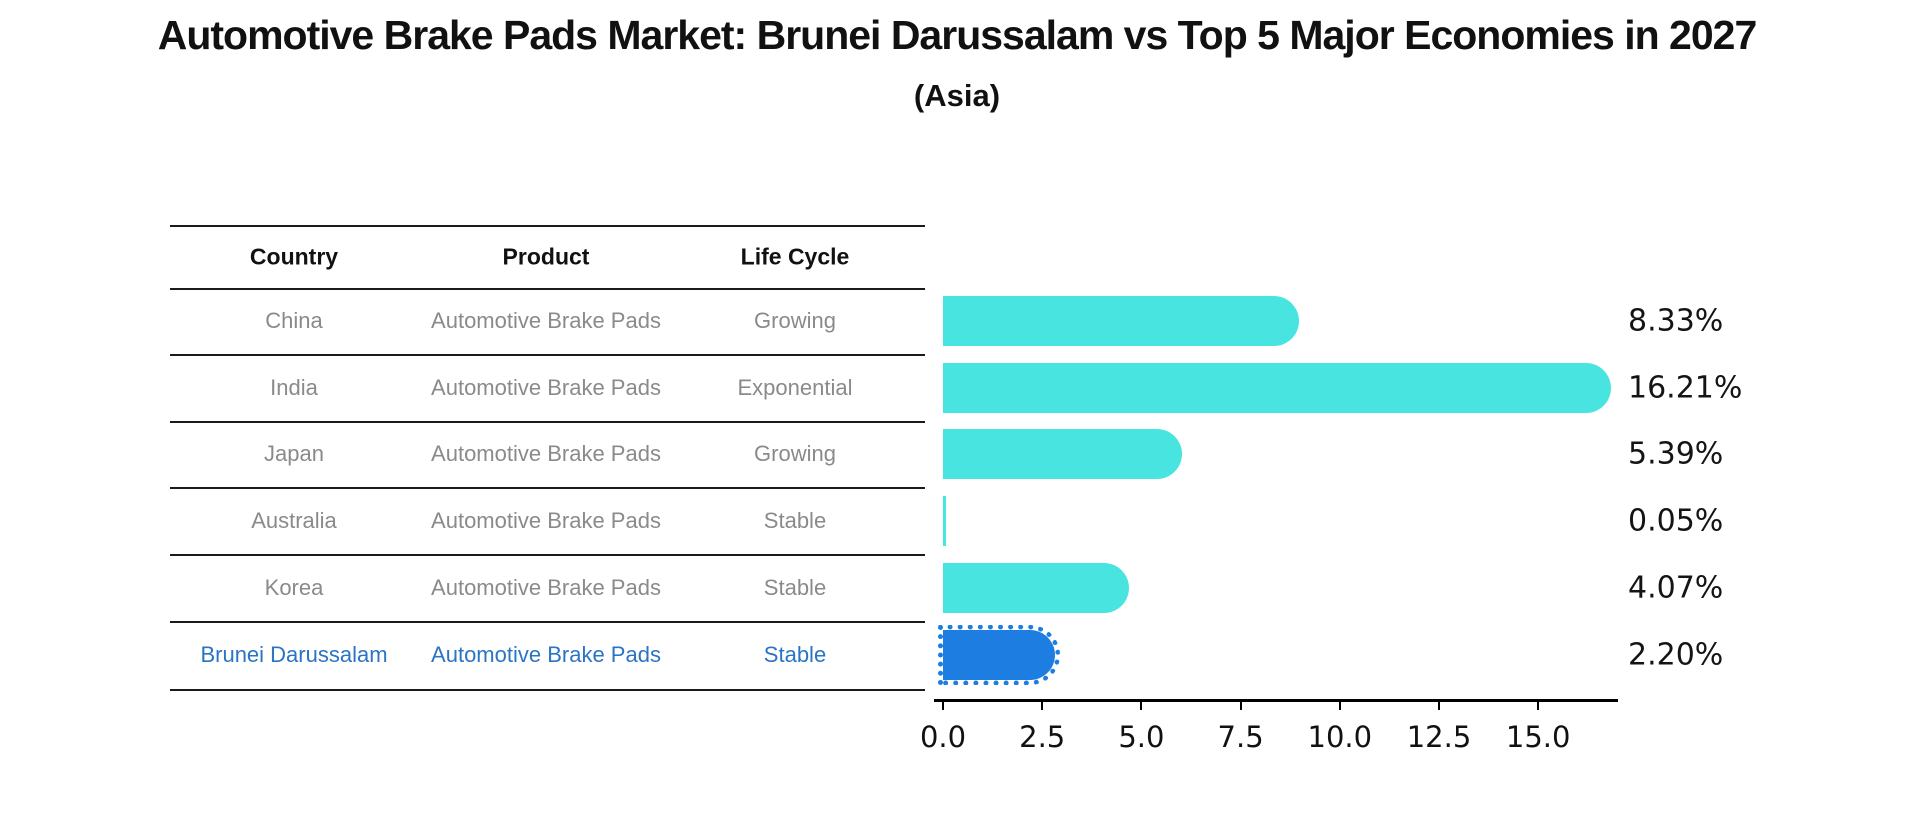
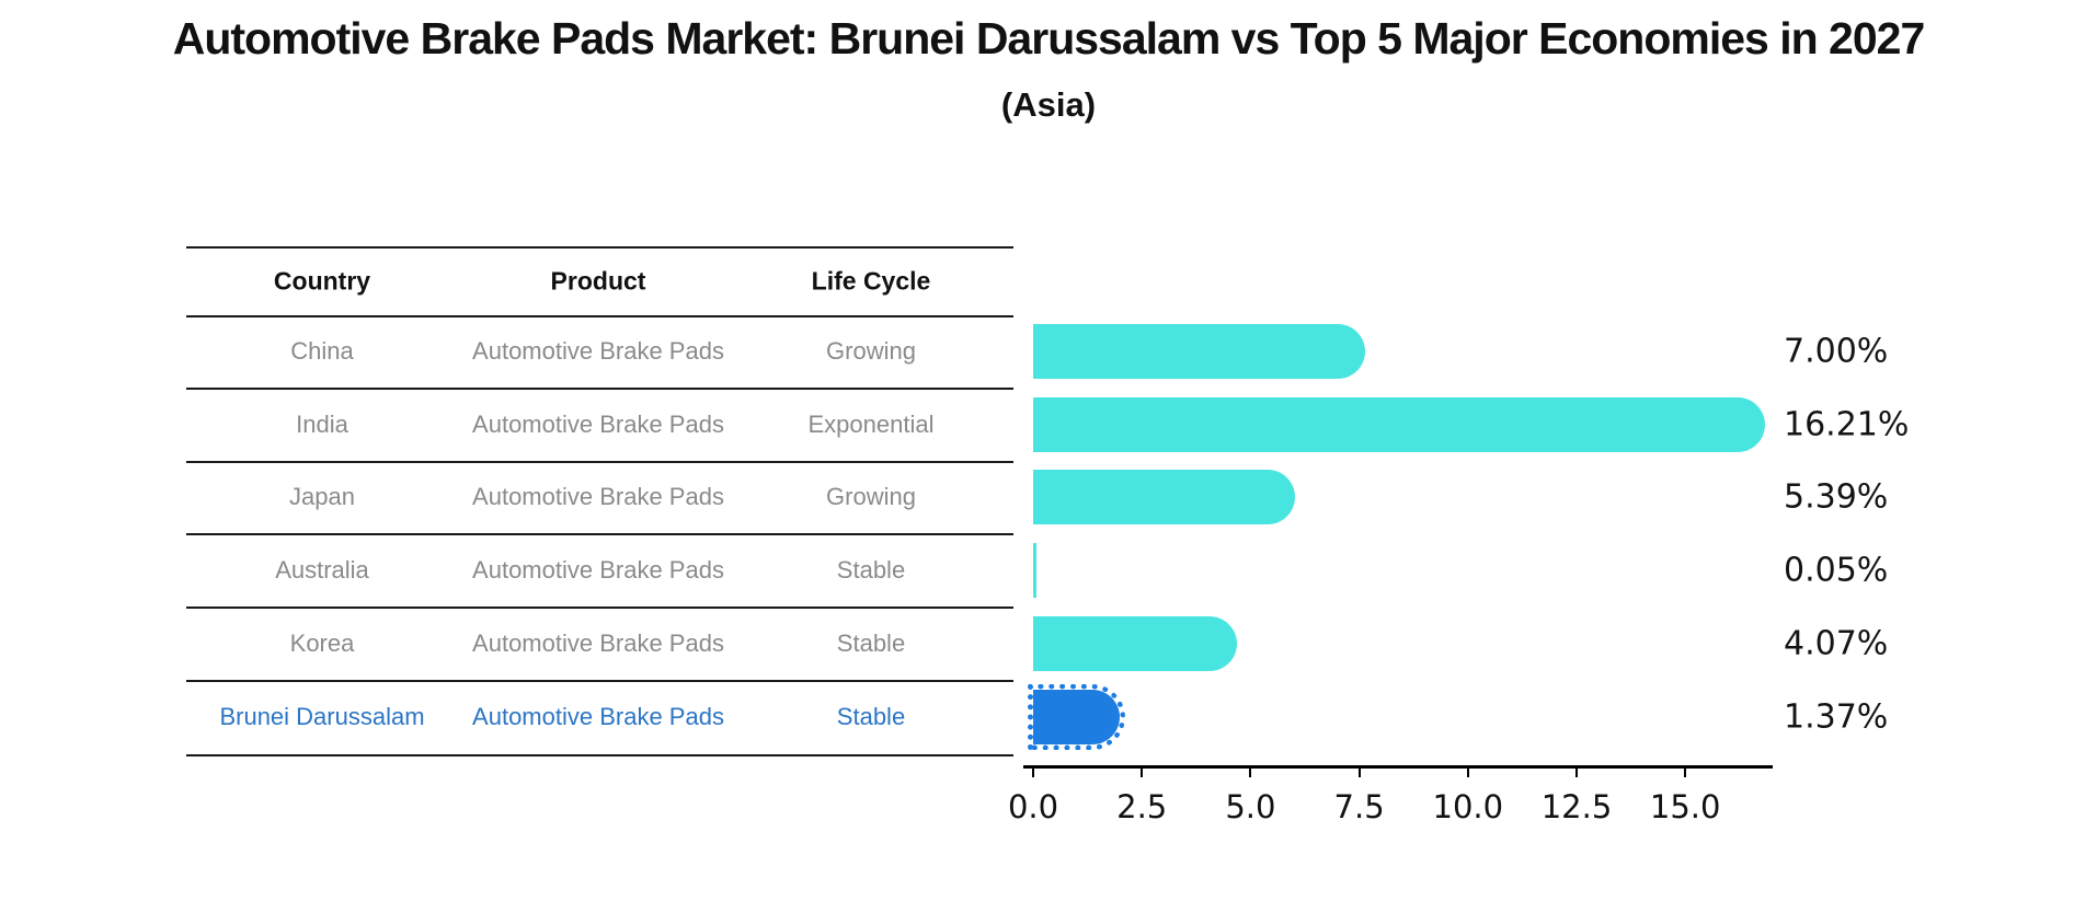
China: 8.33% -> 7.00%
Brunei Darussalam: 2.20% -> 1.37%
